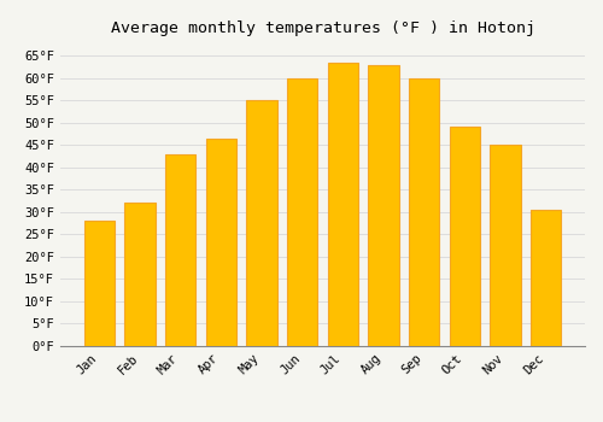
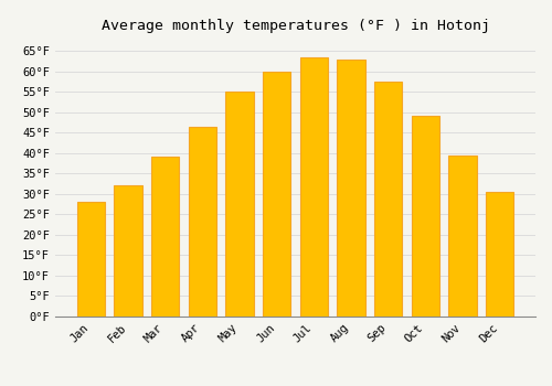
Mar: 43.0°F -> 39.0°F
Sep: 60.0°F -> 57.5°F
Nov: 45.0°F -> 39.5°F
